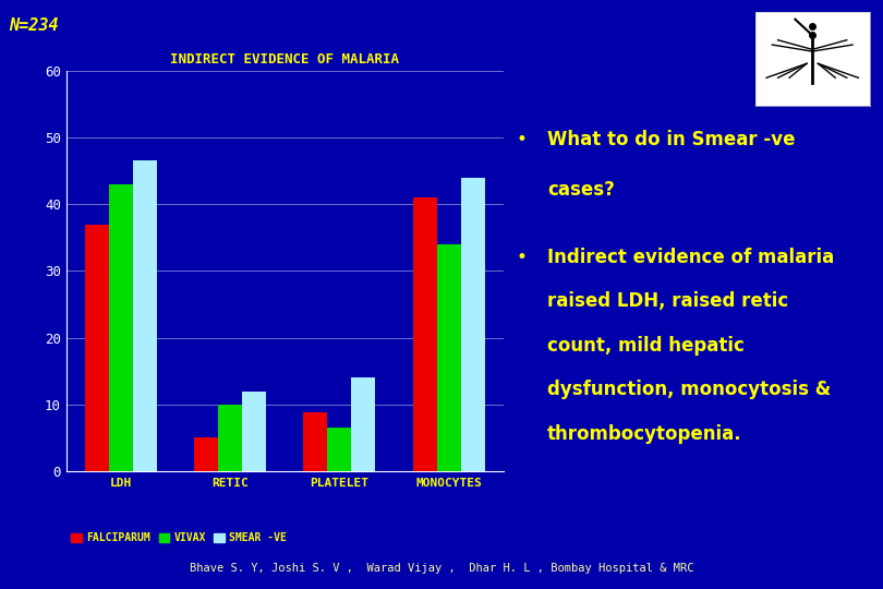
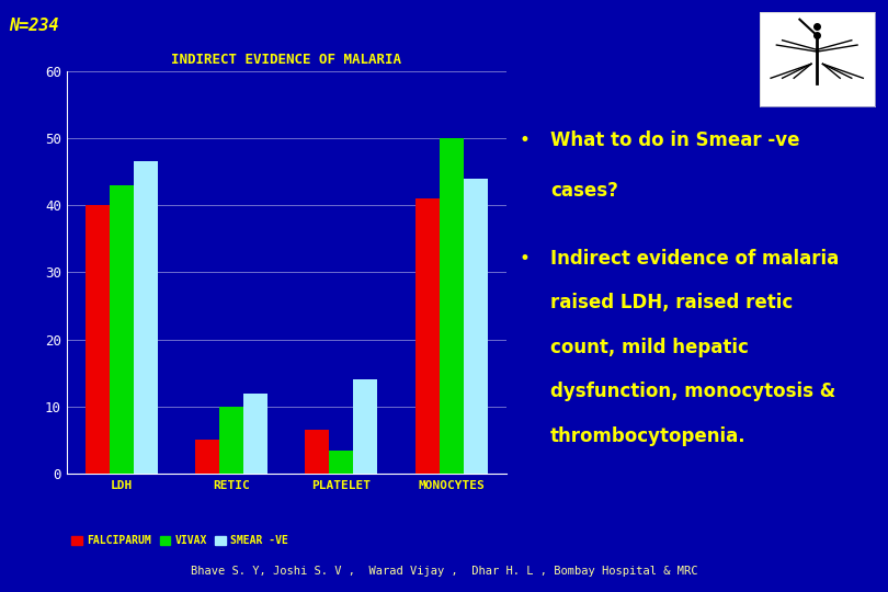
FALCIPARUM/LDH: 37.0 -> 40.0
FALCIPARUM/PLATELET: 8.8 -> 6.5
VIVAX/PLATELET: 6.6 -> 3.5
VIVAX/MONOCYTES: 34.0 -> 50.0
